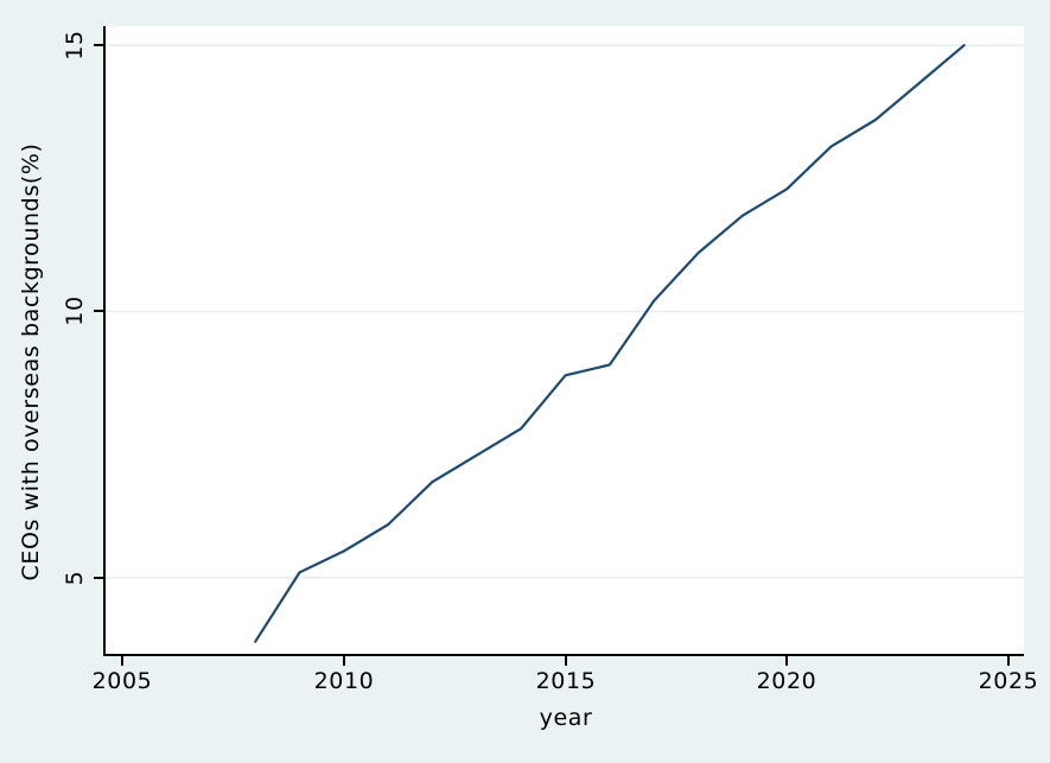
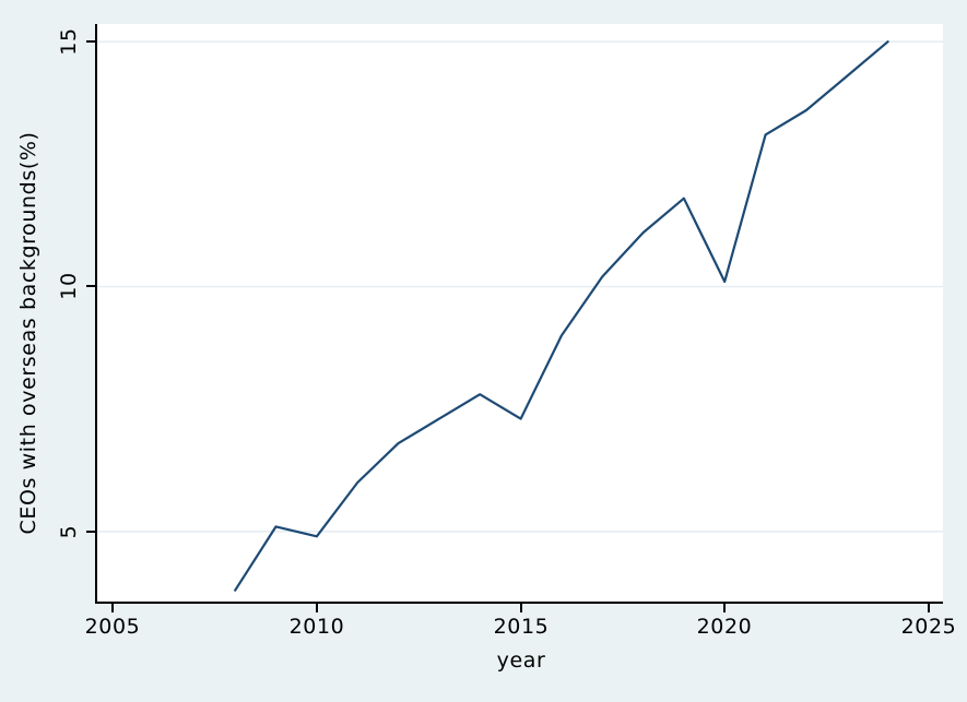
2010: 5.5 -> 4.9
2015: 8.8 -> 7.3
2020: 12.3 -> 10.1
